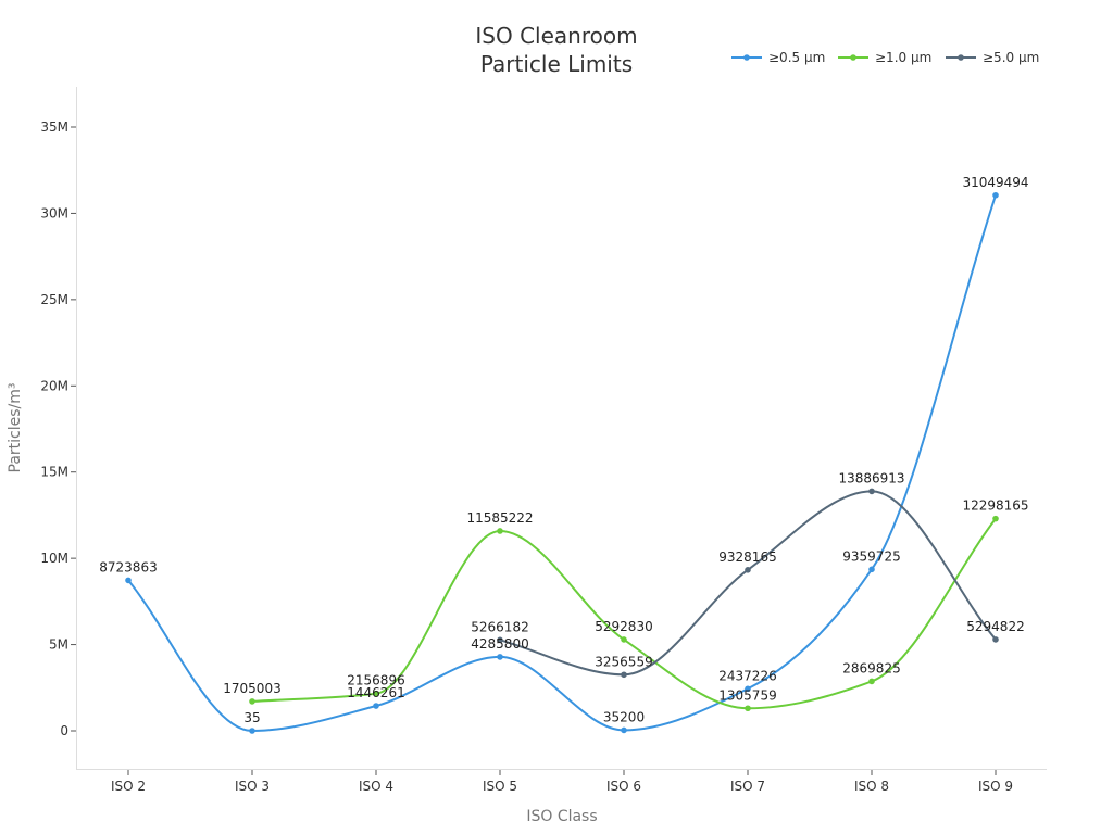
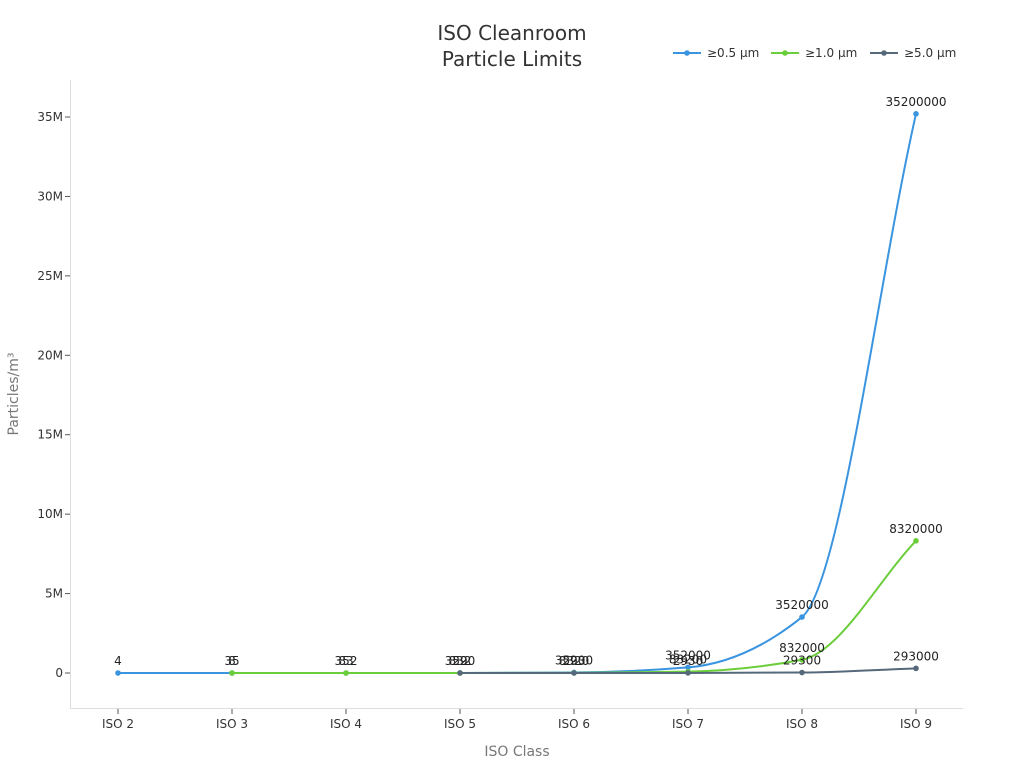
≥0.5 µm/ISO 2: 8723863 -> 4
≥1.0 µm/ISO 3: 1705003 -> 8
≥0.5 µm/ISO 4: 1446261 -> 352
≥1.0 µm/ISO 4: 2156896 -> 83
≥0.5 µm/ISO 5: 4285800 -> 3520
≥1.0 µm/ISO 5: 11585222 -> 832
≥5.0 µm/ISO 5: 5266182 -> 29
≥1.0 µm/ISO 6: 5292830 -> 8320
≥5.0 µm/ISO 6: 3256559 -> 293
≥0.5 µm/ISO 7: 2437226 -> 352000
≥1.0 µm/ISO 7: 1305759 -> 83200
≥5.0 µm/ISO 7: 9328165 -> 2930
≥0.5 µm/ISO 8: 9359725 -> 3520000
≥1.0 µm/ISO 8: 2869825 -> 832000
≥5.0 µm/ISO 8: 13886913 -> 29300
≥0.5 µm/ISO 9: 31049494 -> 35200000
≥1.0 µm/ISO 9: 12298165 -> 8320000
≥5.0 µm/ISO 9: 5294822 -> 293000
